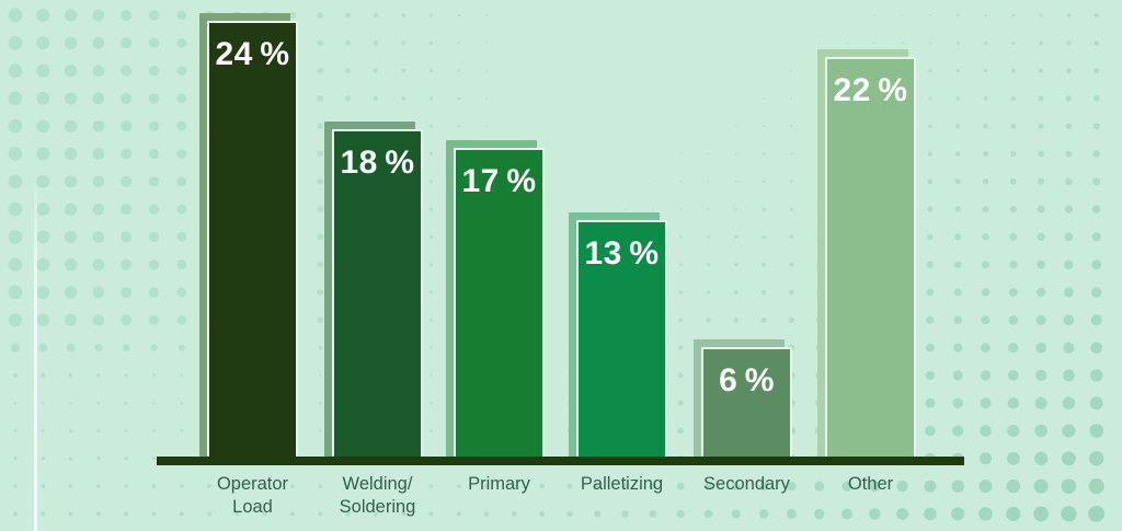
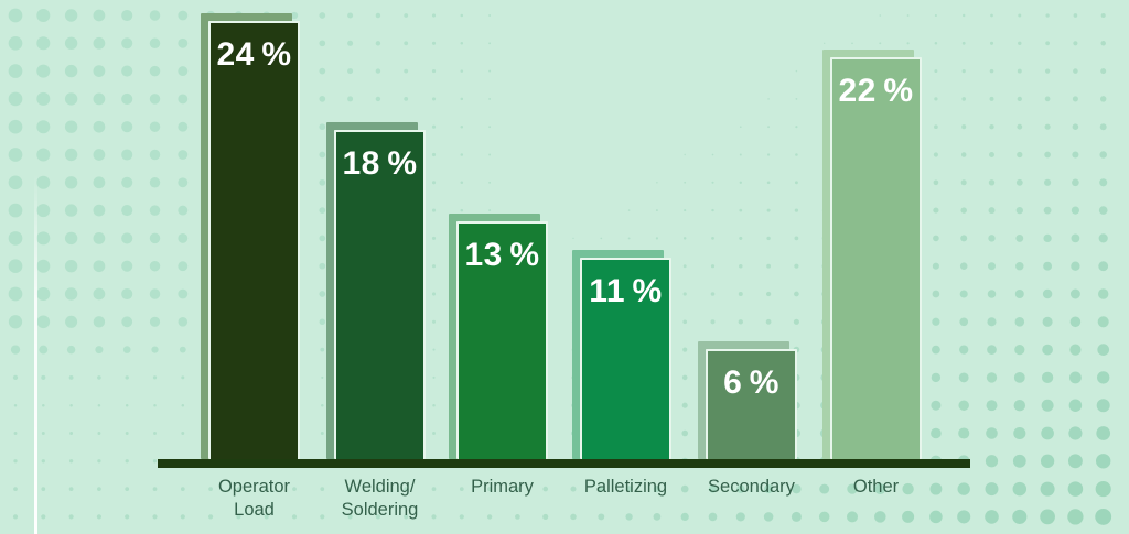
Primary: 17 -> 13
Palletizing: 13 -> 11
